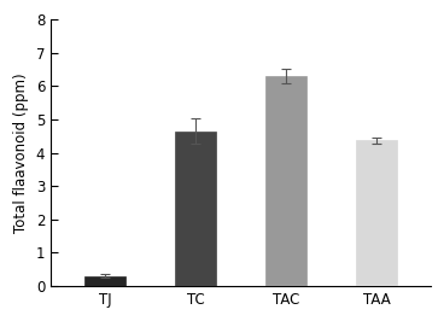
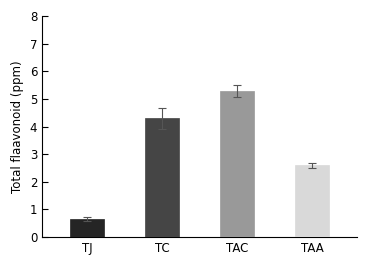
TJ: 0.30 -> 0.65
TC: 4.65 -> 4.30
TAC: 6.30 -> 5.30
TAA: 4.38 -> 2.60
